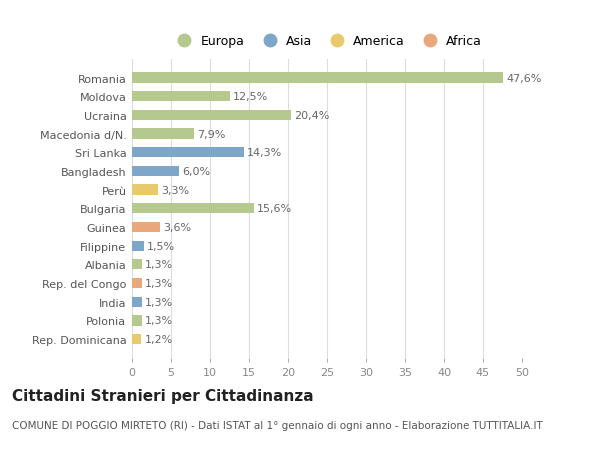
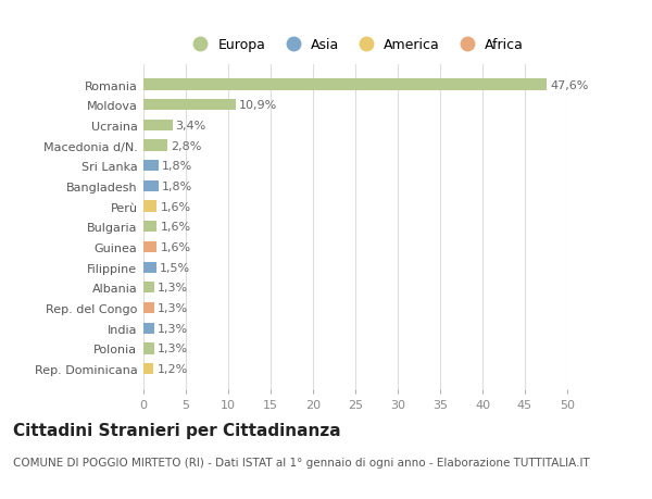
Moldova: 12,5% -> 10,9%
Ucraina: 20,4% -> 3,4%
Macedonia d/N.: 7,9% -> 2,8%
Sri Lanka: 14,3% -> 1,8%
Bangladesh: 6,0% -> 1,8%
Perù: 3,3% -> 1,6%
Bulgaria: 15,6% -> 1,6%
Guinea: 3,6% -> 1,6%
